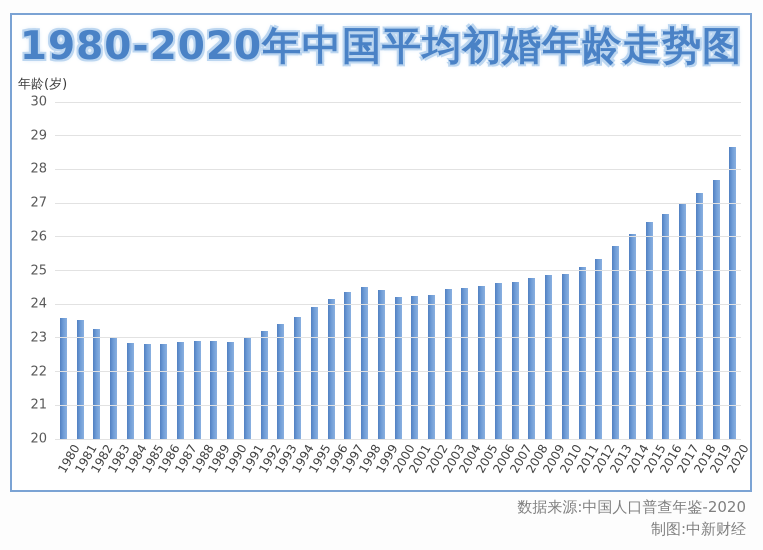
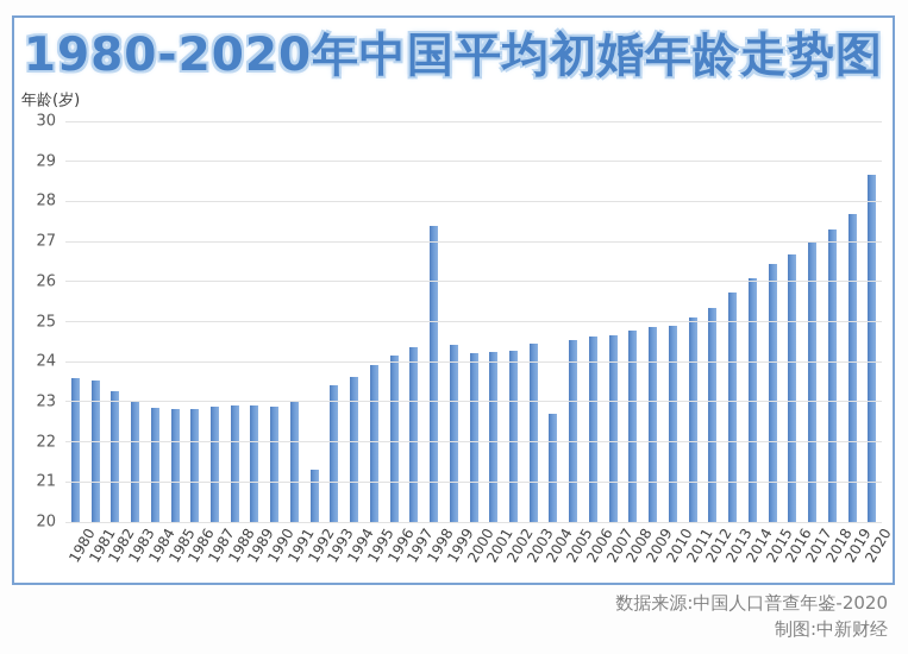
1992: 23.2 -> 21.3
1998: 24.5 -> 27.4
2004: 24.5 -> 22.7
